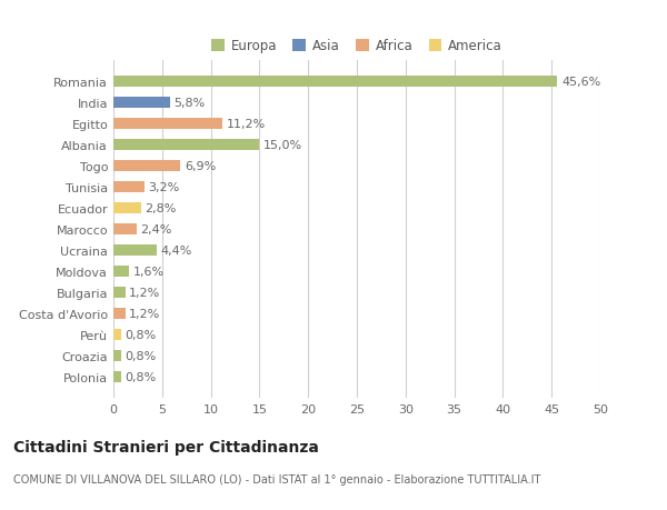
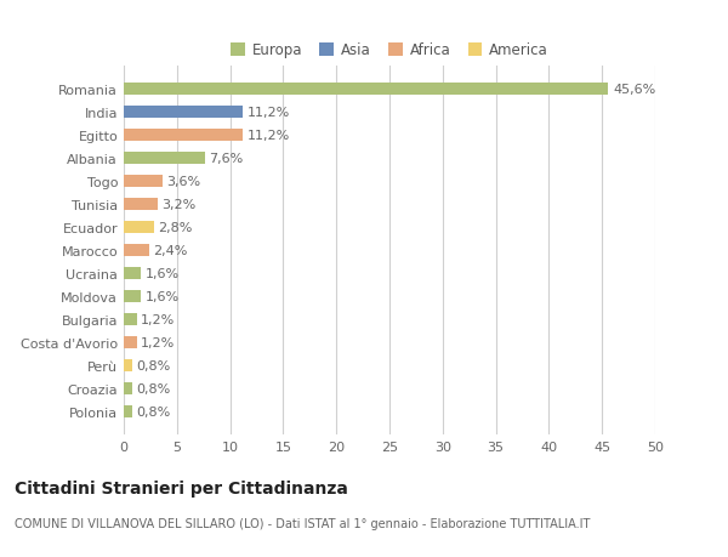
India: 5,8% -> 11,2%
Albania: 15,0% -> 7,6%
Togo: 6,9% -> 3,6%
Ucraina: 4,4% -> 1,6%
